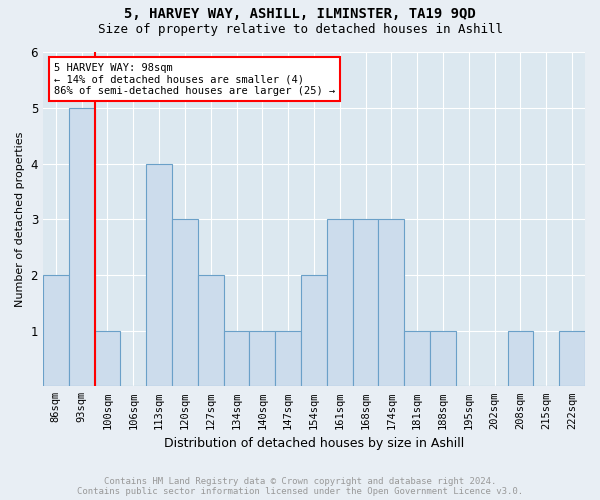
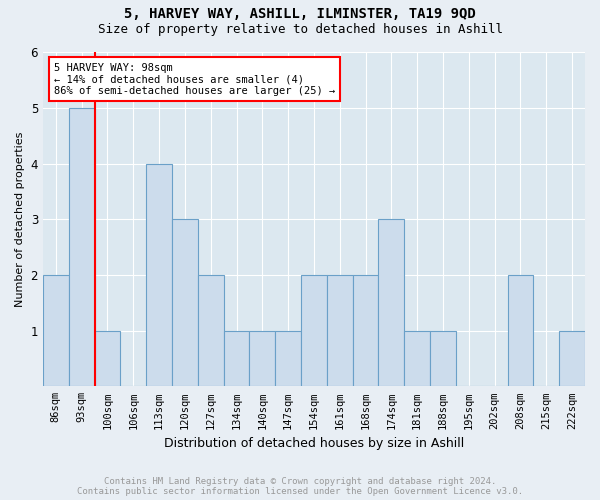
161sqm: 3 -> 2
168sqm: 3 -> 2
208sqm: 1 -> 2
